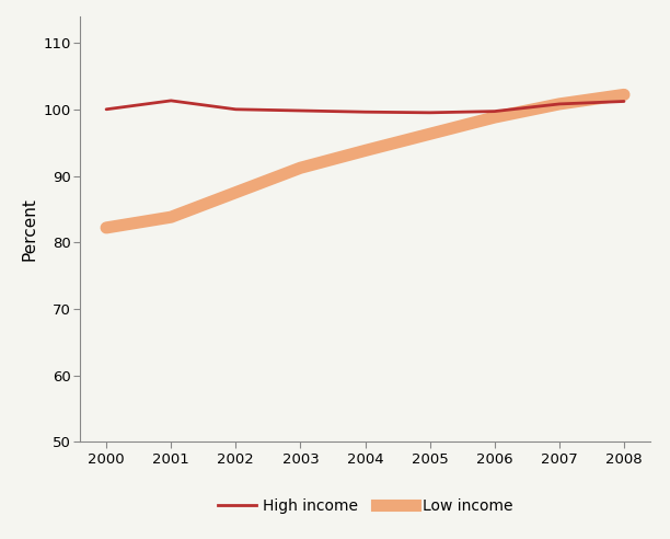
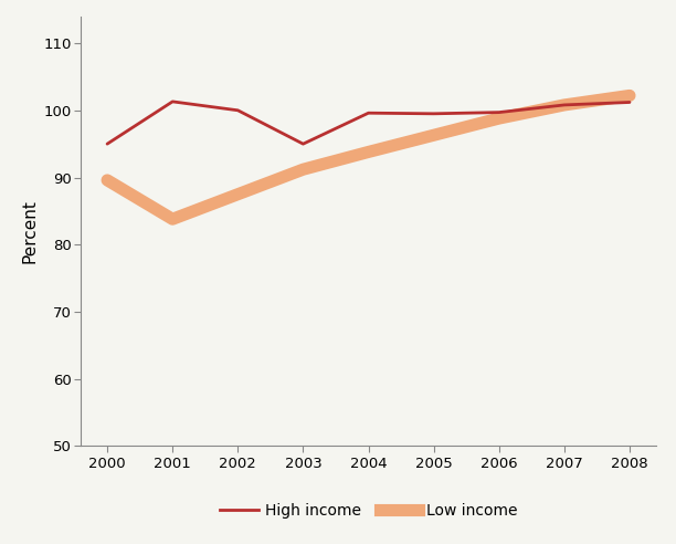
High income/2000: 100.0 -> 95.0
Low income/2000: 82.2 -> 89.6
High income/2003: 99.8 -> 95.0
